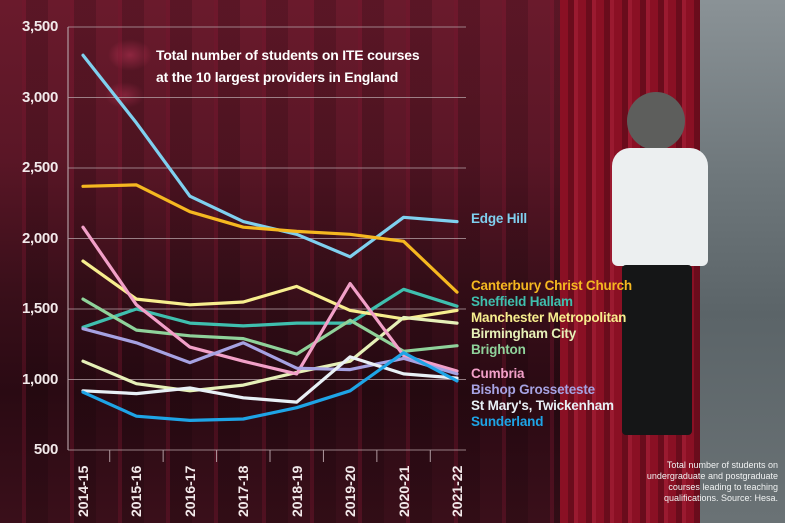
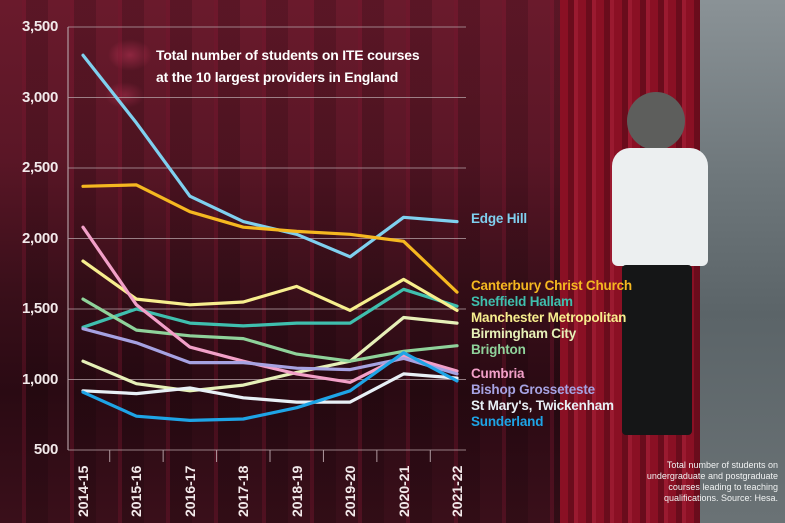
Bishop Grosseteste/2017-18: 1260 -> 1120
Brighton/2019-20: 1420 -> 1130
Cumbria/2019-20: 1680 -> 980
St Mary's, Twickenham/2019-20: 1160 -> 840
Manchester Metropolitan/2020-21: 1430 -> 1710
